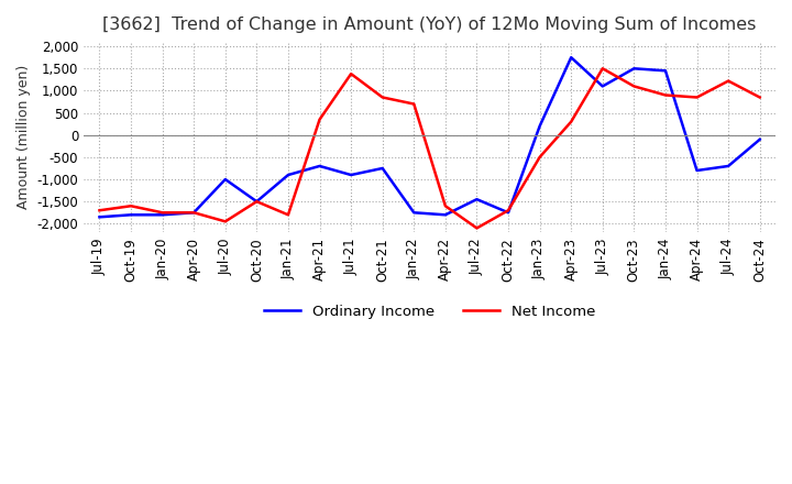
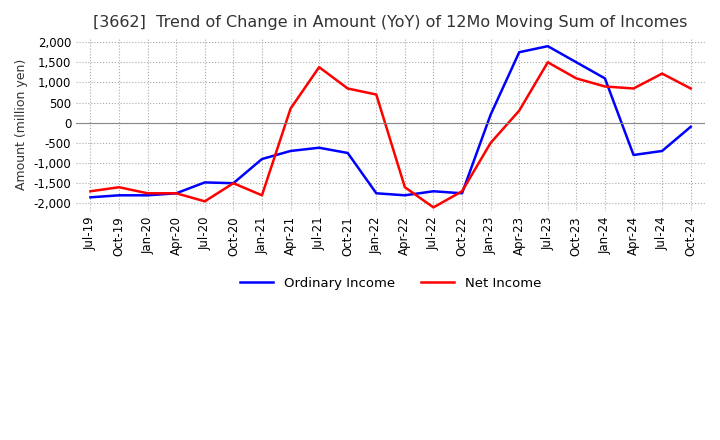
Ordinary Income/Jul-20: -1,000 -> -1,480
Ordinary Income/Jul-21: -900 -> -620
Ordinary Income/Jul-22: -1,450 -> -1,700
Ordinary Income/Jul-23: 1,100 -> 1,900
Ordinary Income/Jan-24: 1,450 -> 1,100
